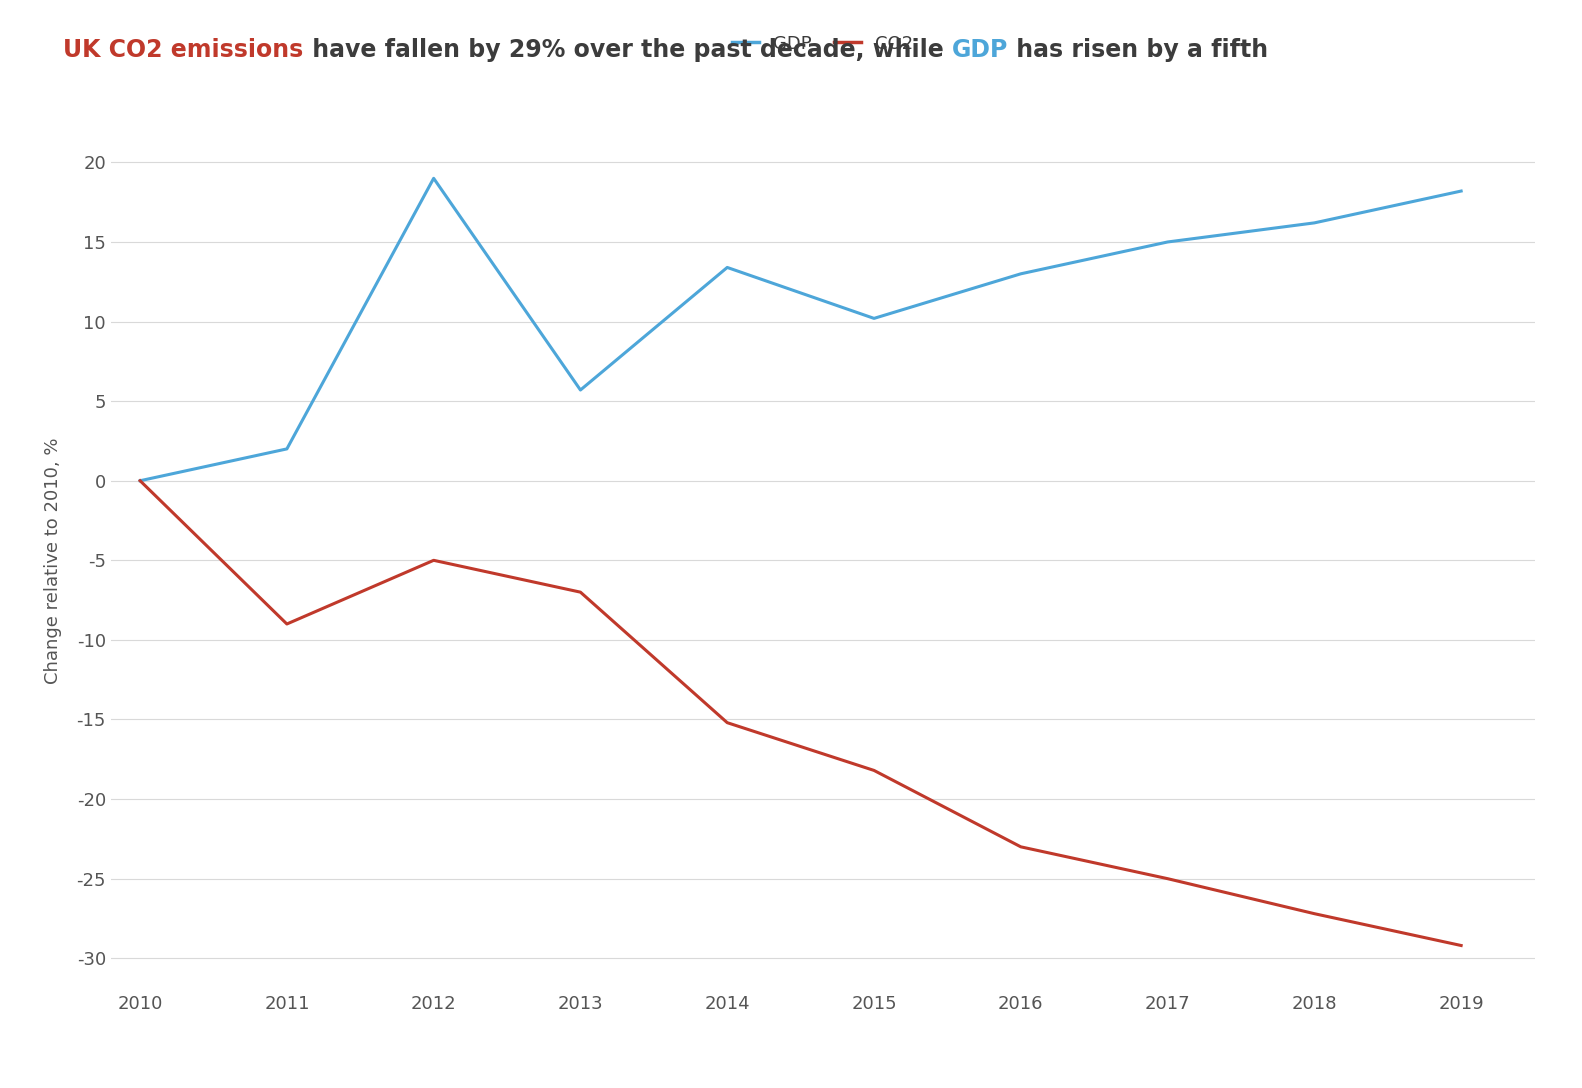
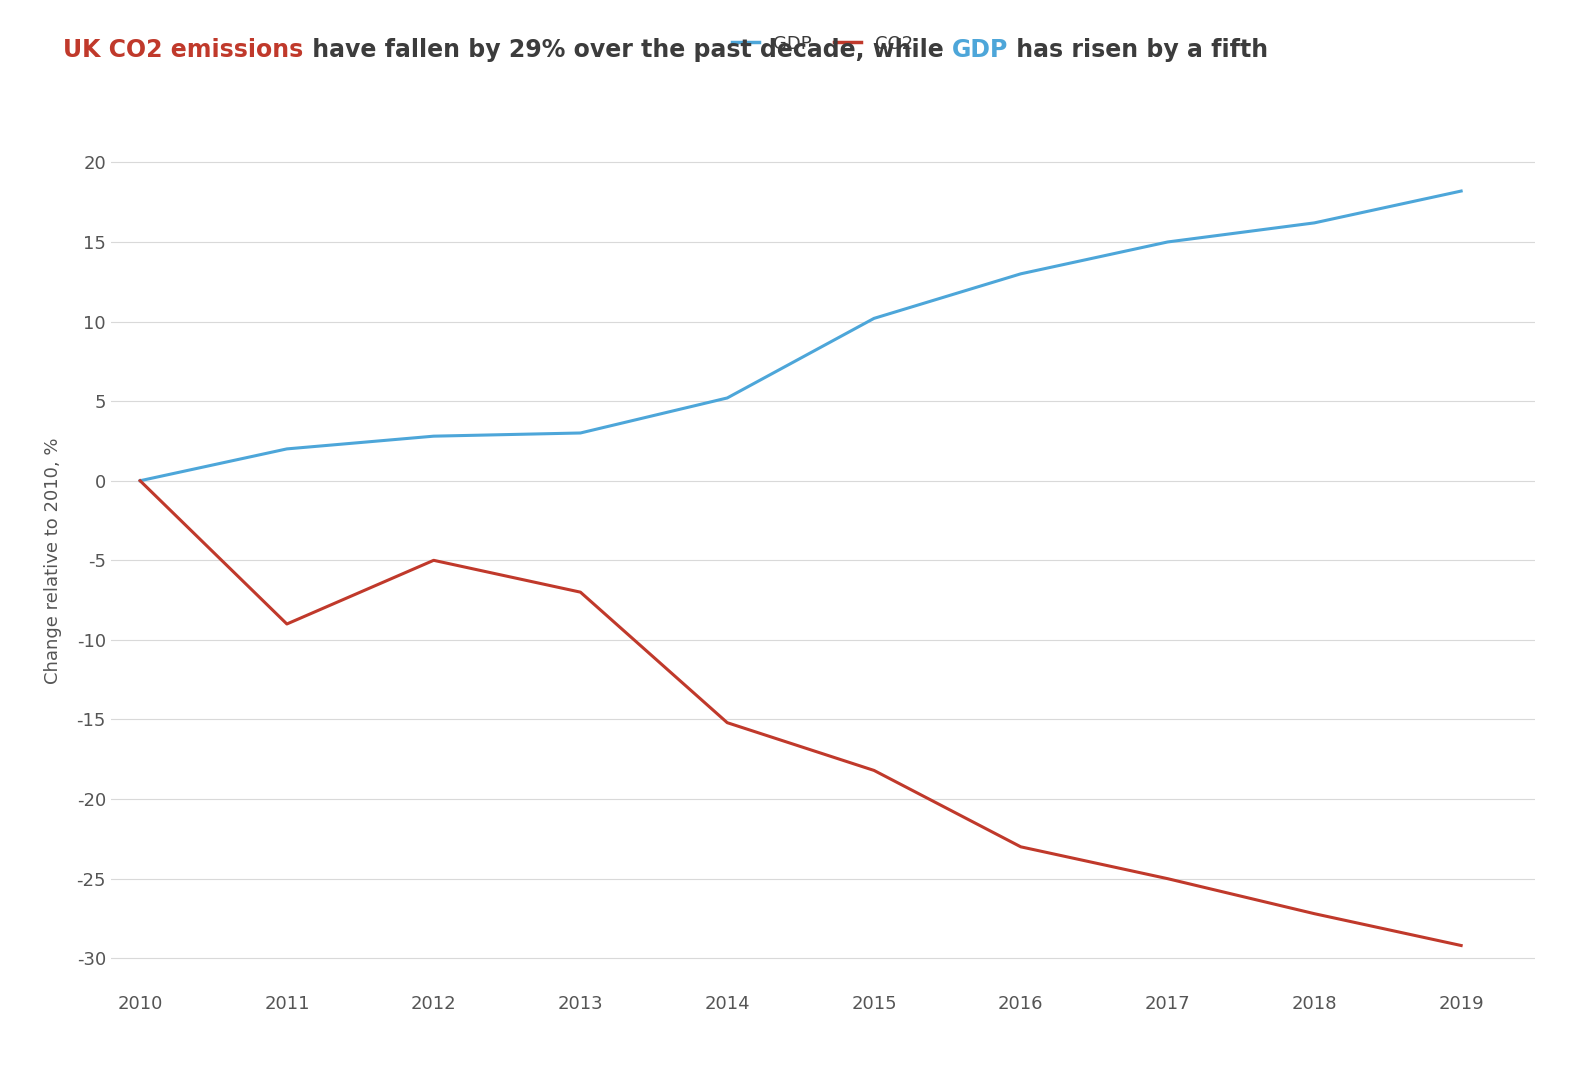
GDP/2012: 19.0 -> 2.8
GDP/2013: 5.7 -> 3.0
GDP/2014: 13.4 -> 5.2
